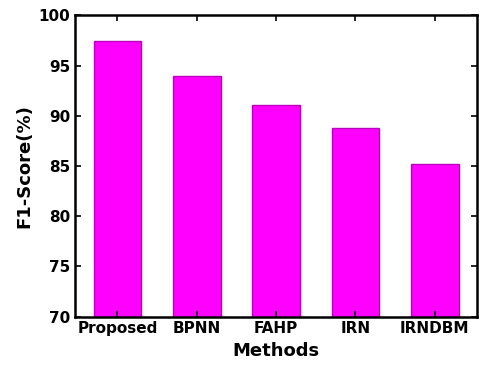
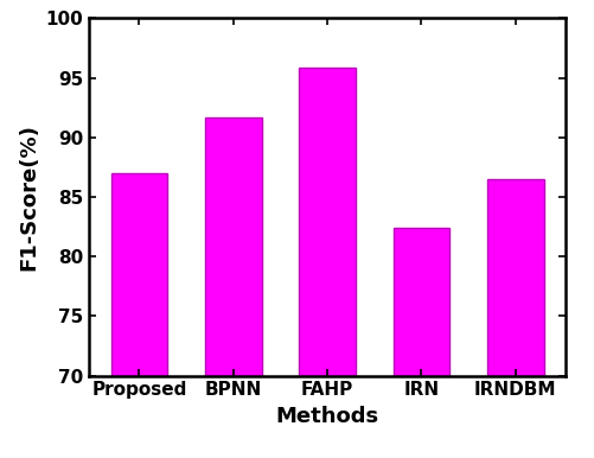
Proposed: 97.5 -> 87.0
BPNN: 94.0 -> 91.7
FAHP: 91.1 -> 95.9
IRN: 88.8 -> 82.4
IRNDBM: 85.2 -> 86.5
